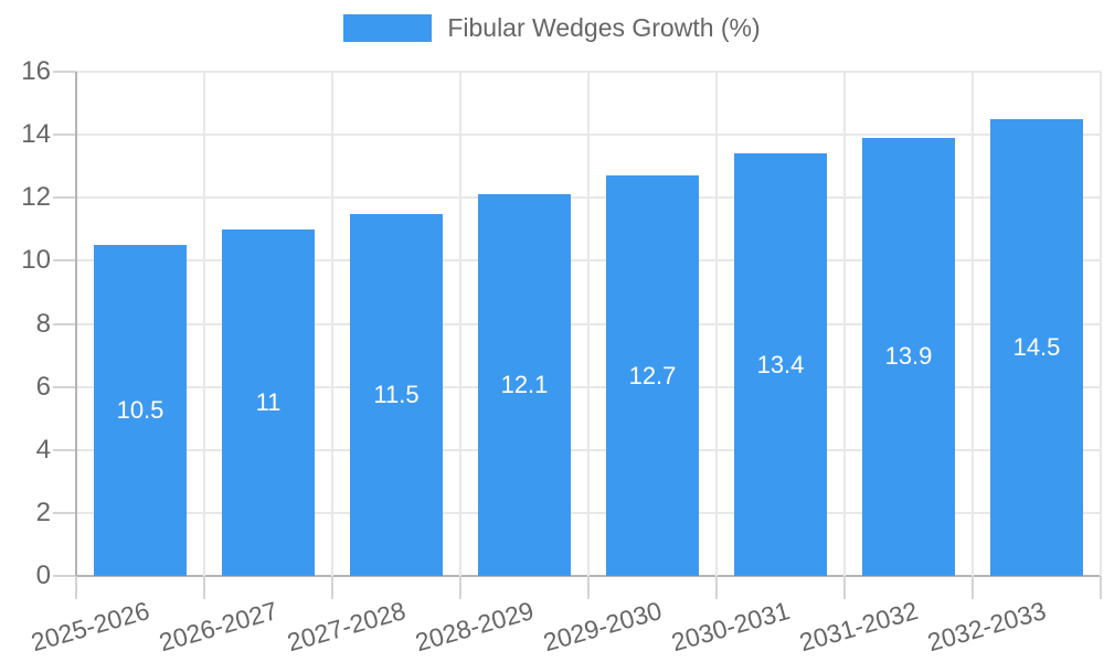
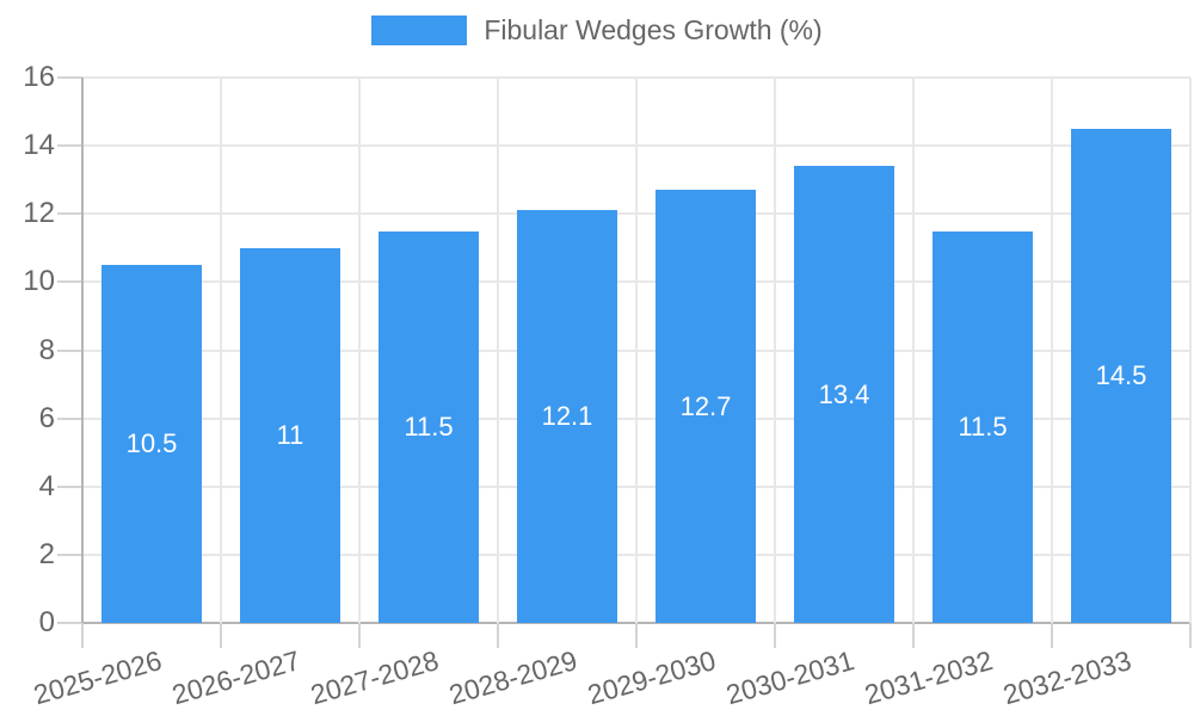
2031-2032: 13.9 -> 11.5
